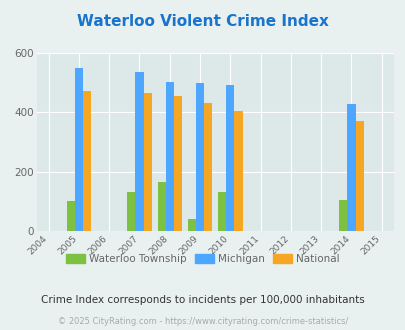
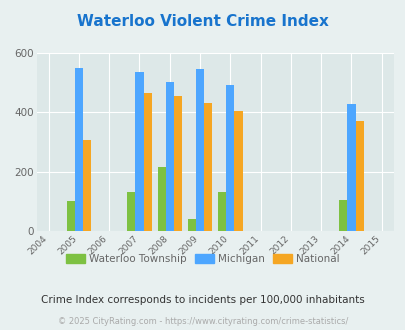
National/2005: 470 -> 305
Waterloo Township/2008: 165 -> 215
Michigan/2009: 498 -> 545
